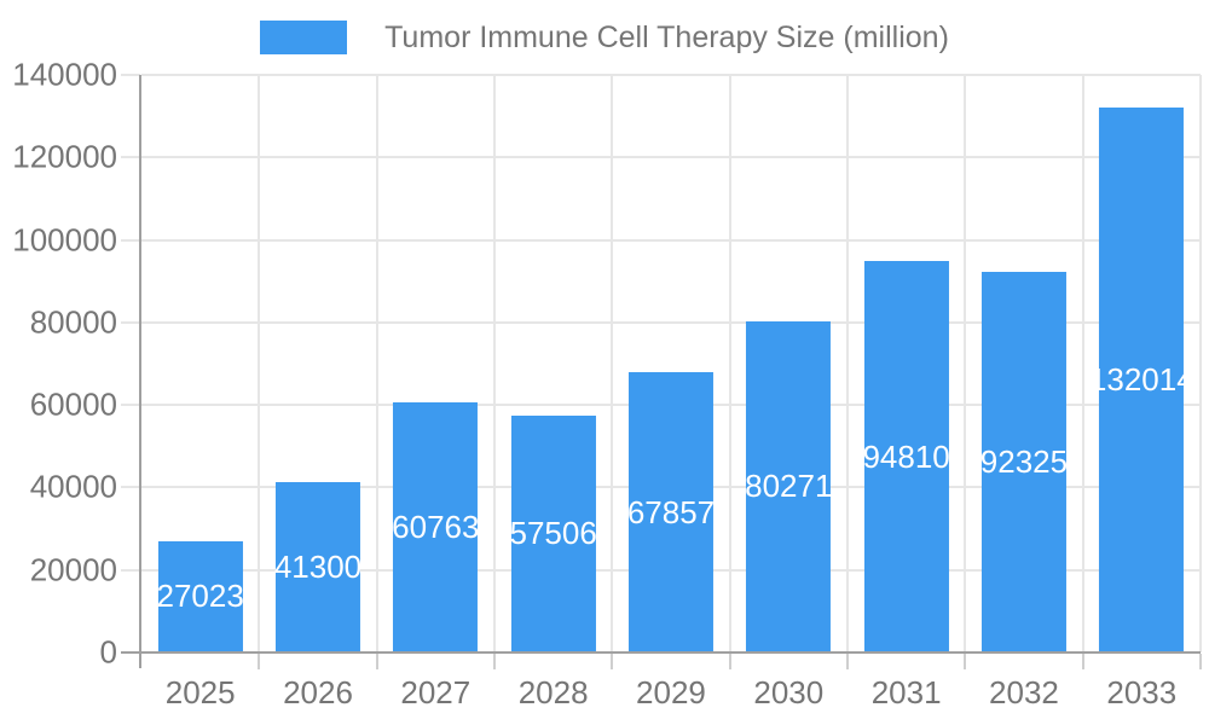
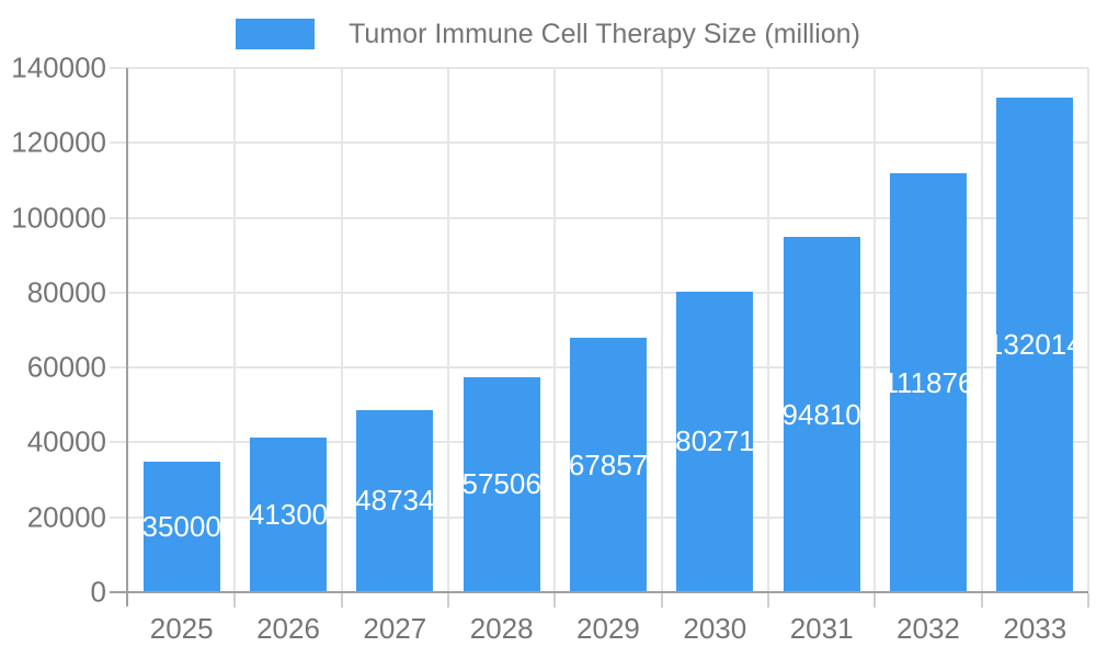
2025: 27023 -> 35000
2027: 60763 -> 48734
2032: 92325 -> 111876
